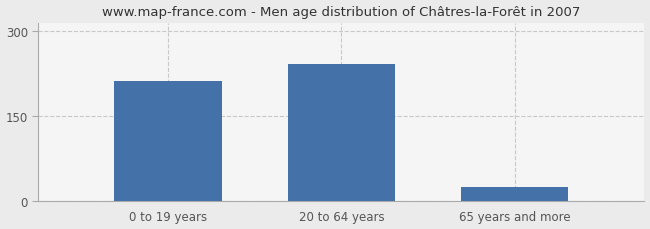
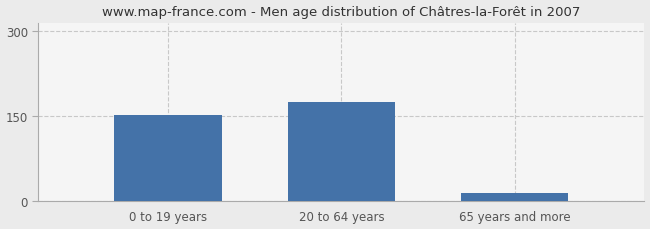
0 to 19 years: 212 -> 152
20 to 64 years: 242 -> 175
65 years and more: 24 -> 13
